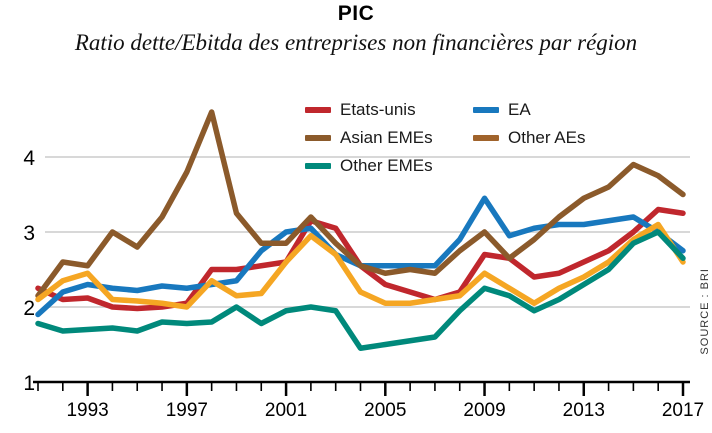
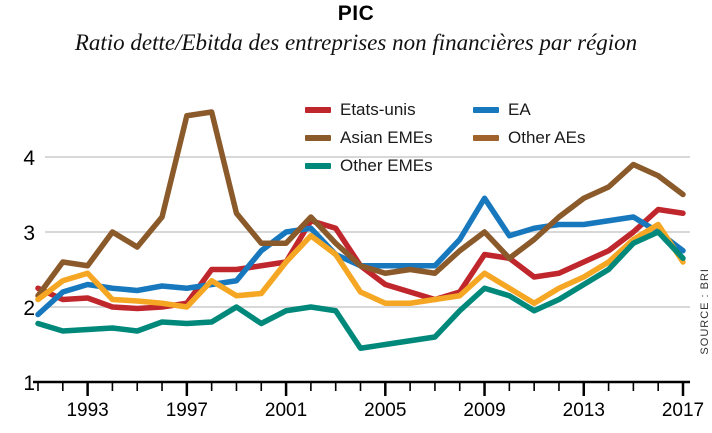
Asian EMEs/1997: 3.8 -> 4.5
